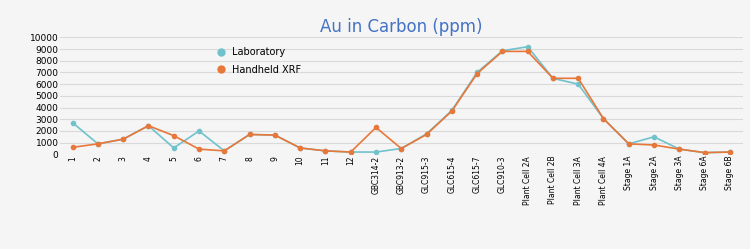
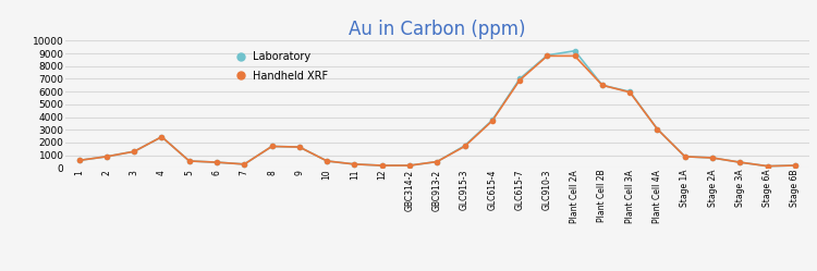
Laboratory/1: 2700 -> 600
Handheld XRF/5: 1600 -> 600
Laboratory/6: 2000 -> 400
Handheld XRF/GBC314-2: 2300 -> 200
Handheld XRF/Plant Cell 3A: 6500 -> 6000
Laboratory/Stage 2A: 1500 -> 800
